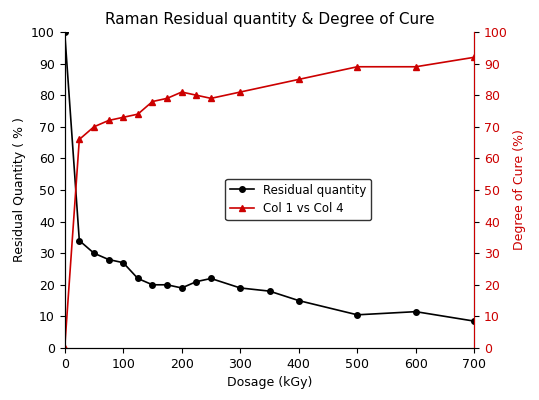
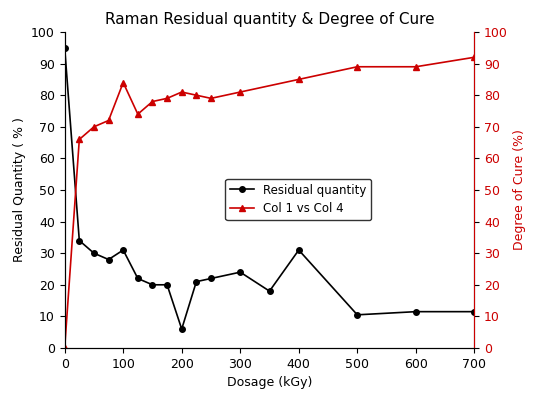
Residual quantity/0: 100.0 -> 95.0
Residual quantity/100: 27.0 -> 31.0
Col 1 vs Col 4/100: 73 -> 84
Residual quantity/200: 19.0 -> 6.0
Residual quantity/300: 19.0 -> 24.0
Residual quantity/400: 15.0 -> 31.0
Residual quantity/700: 8.5 -> 11.5
